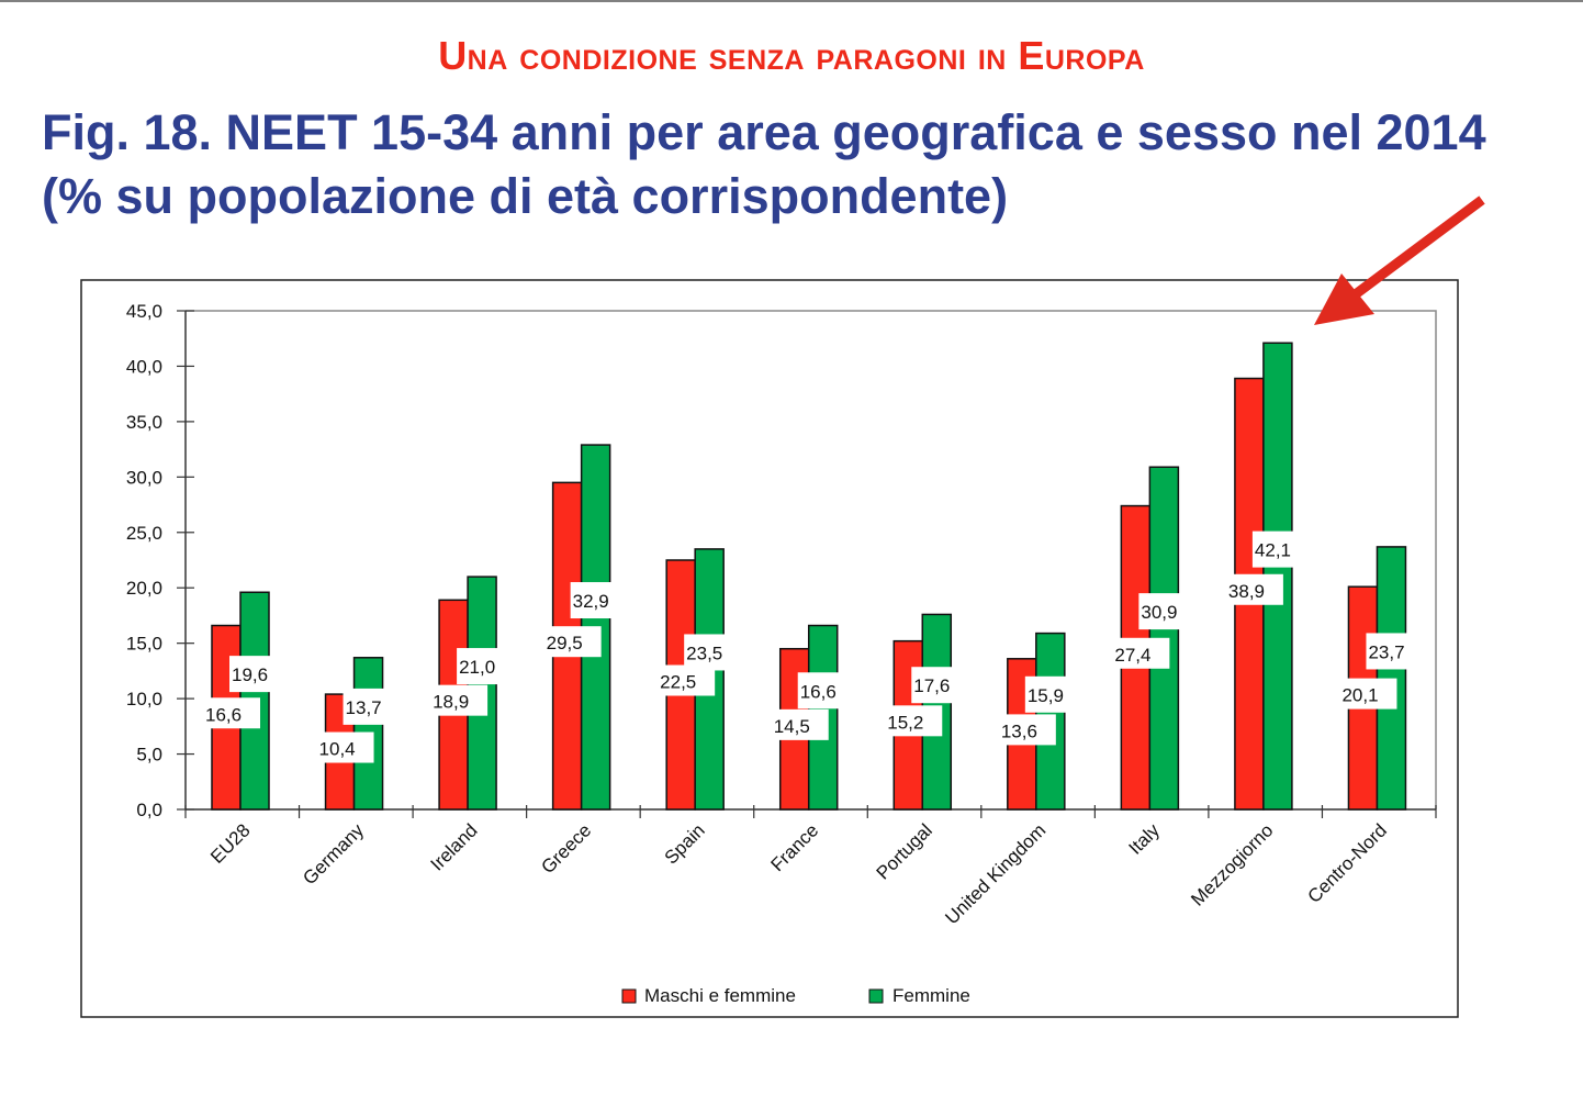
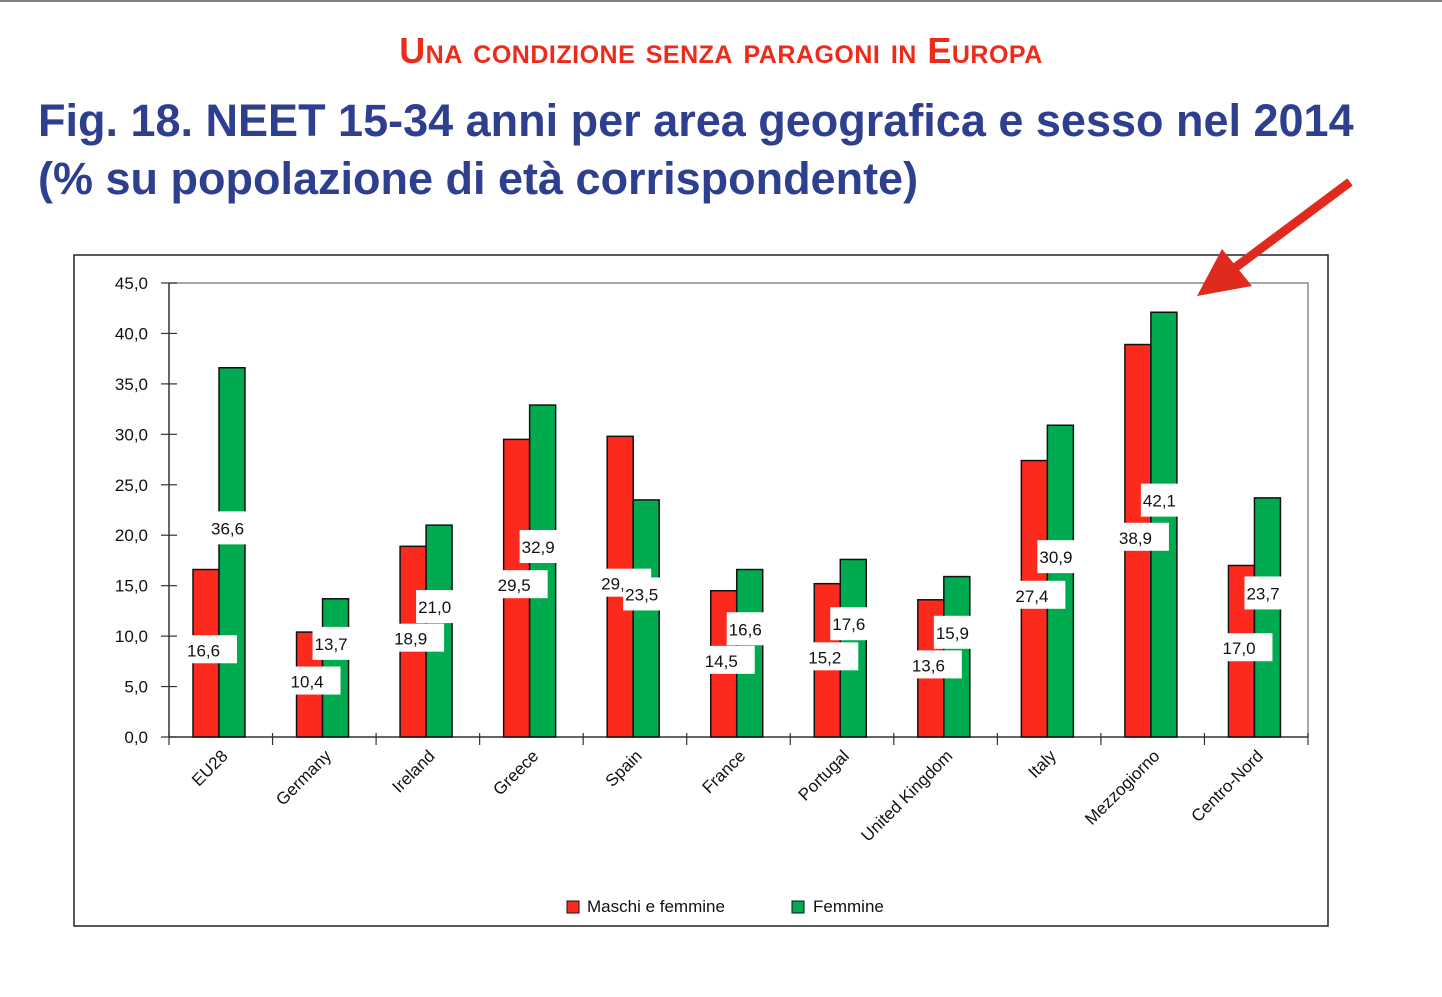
Femmine/EU28: 19,6 -> 36,6
Maschi e femmine/Spain: 22,5 -> 29,8
Maschi e femmine/Centro-Nord: 20,1 -> 17,0
